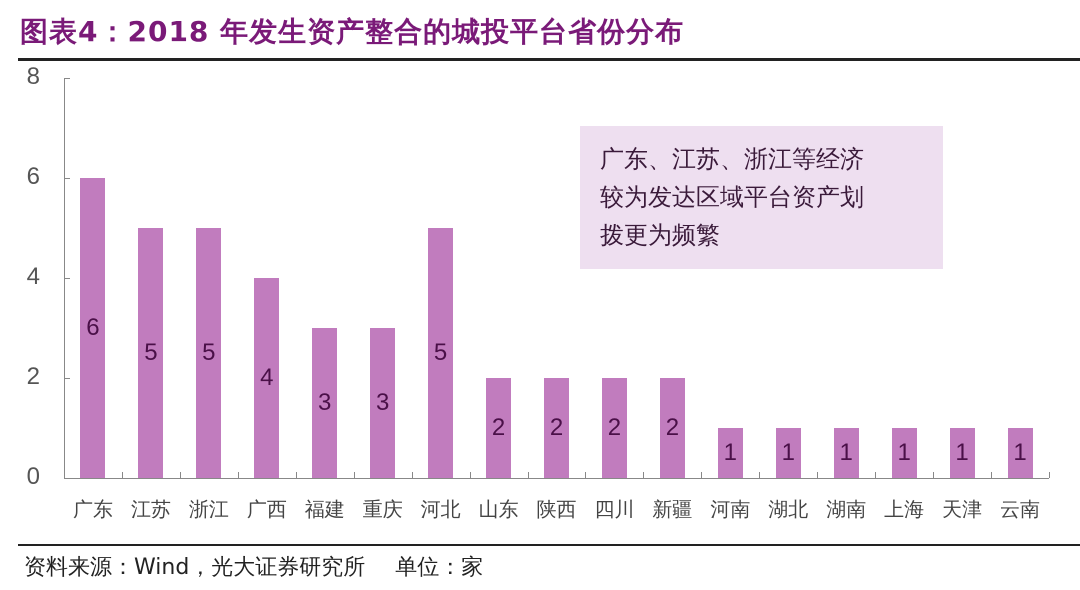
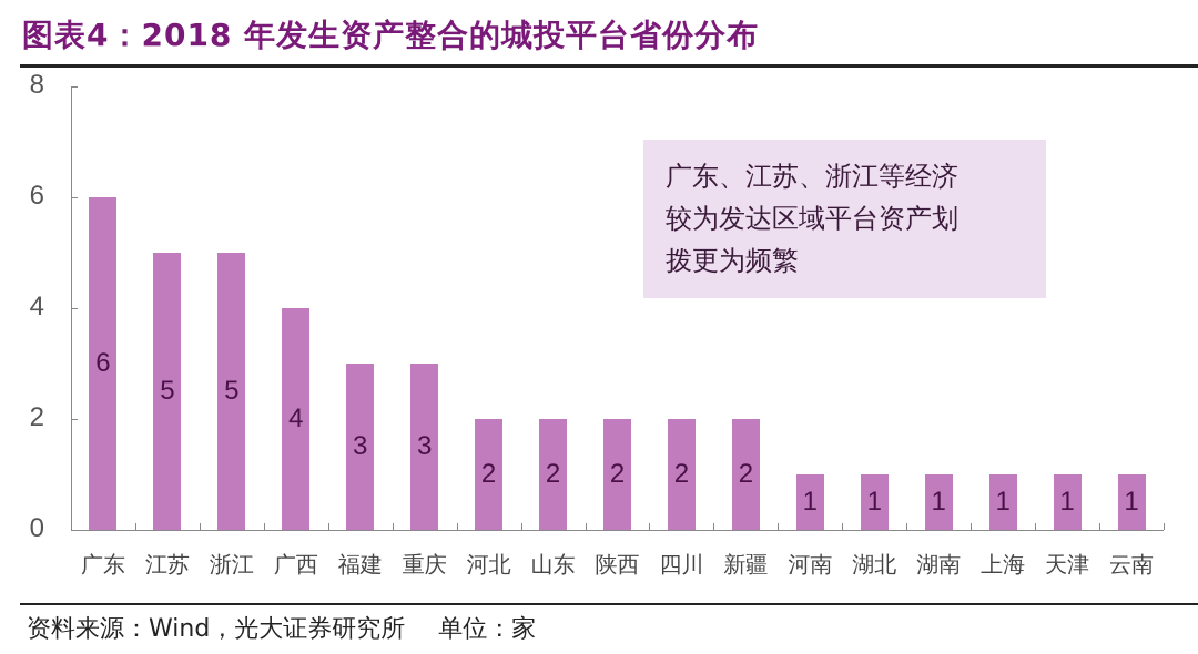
河北: 5 -> 2
